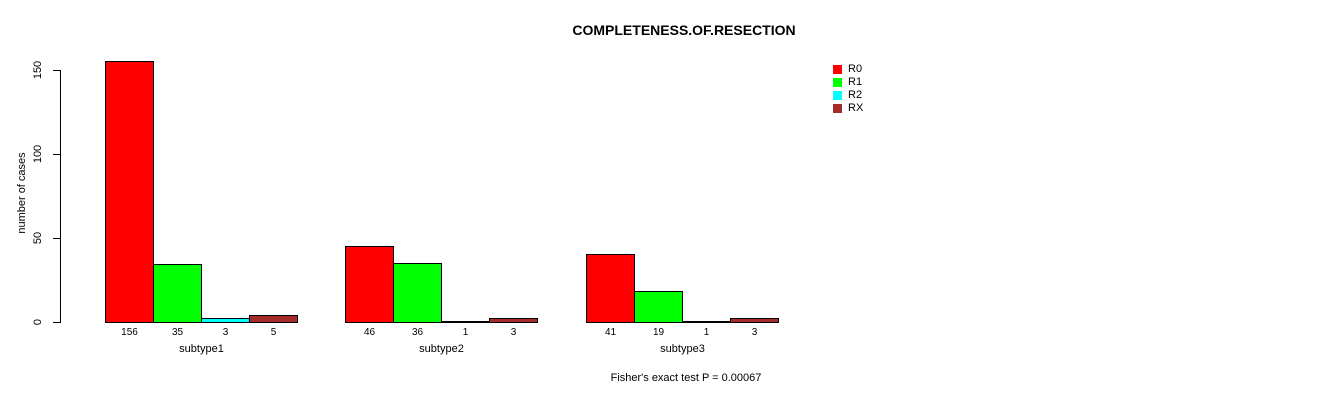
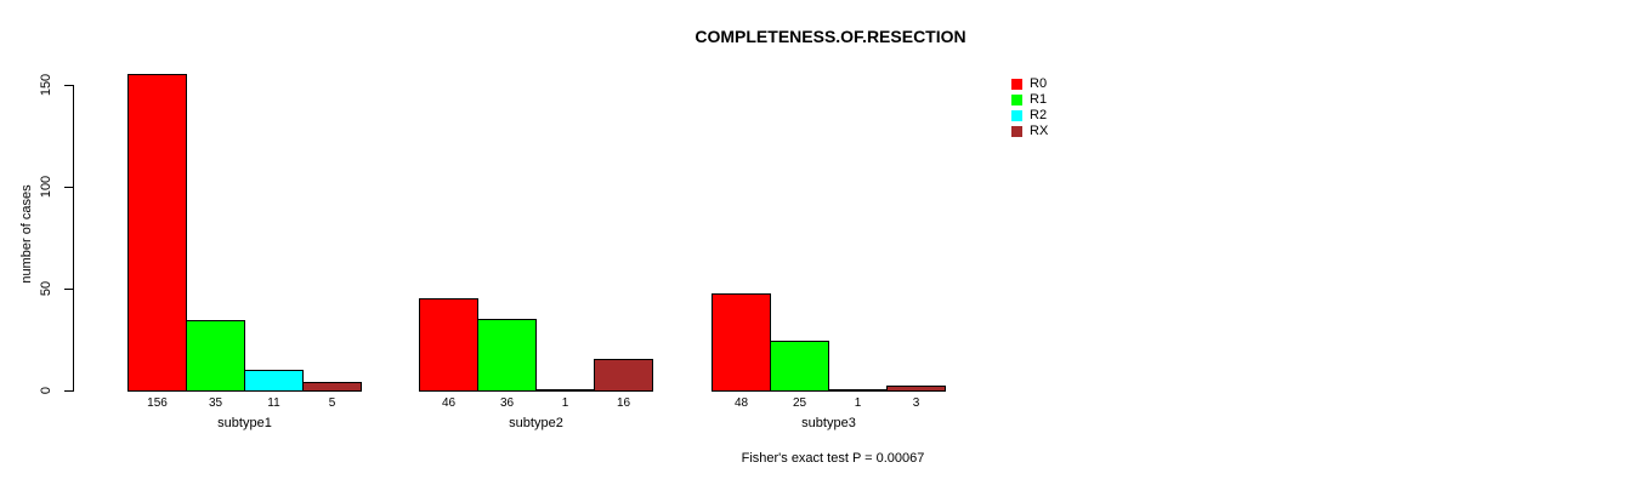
R2/subtype1: 3 -> 11
RX/subtype2: 3 -> 16
R0/subtype3: 41 -> 48
R1/subtype3: 19 -> 25
